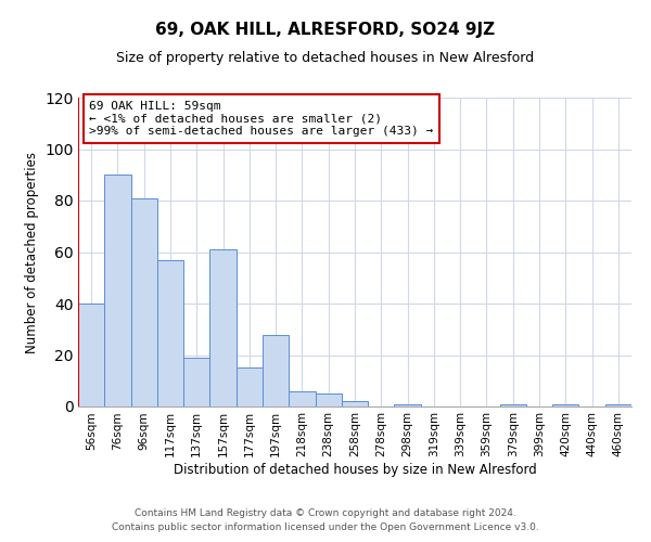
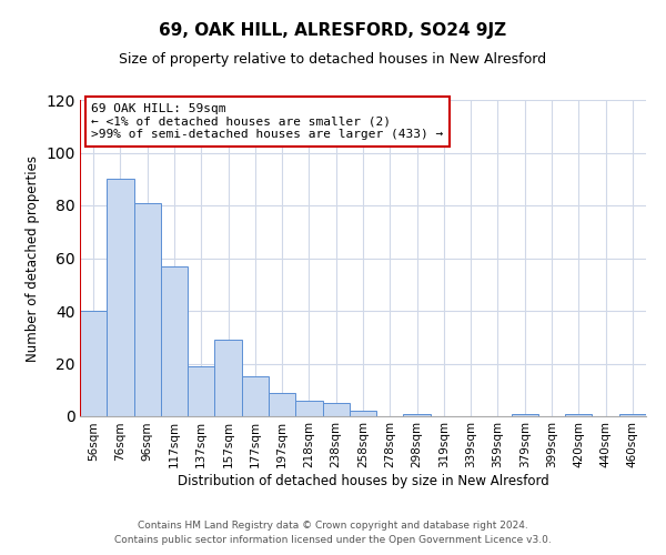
157sqm: 61 -> 29
197sqm: 28 -> 9
